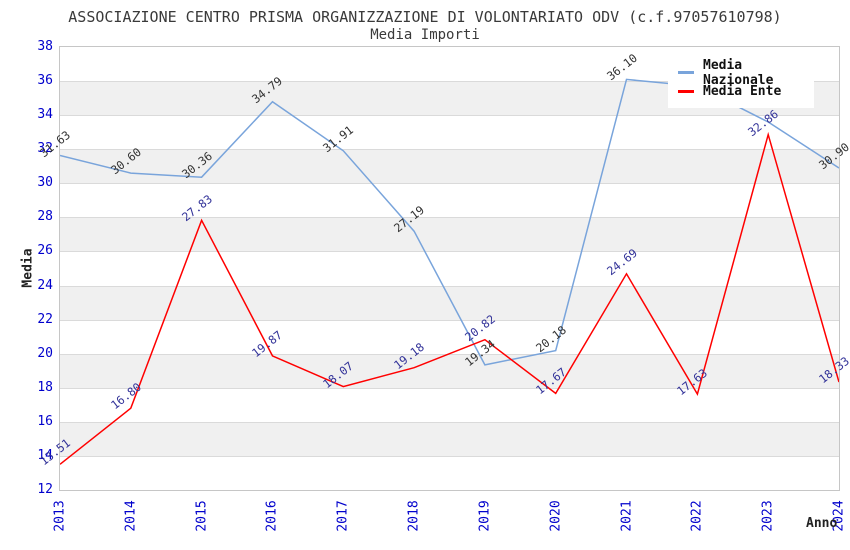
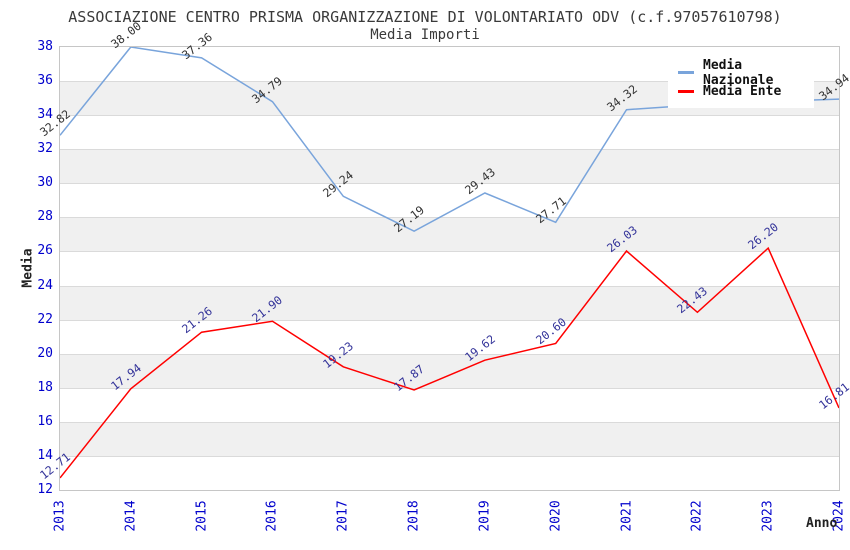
Media Nazionale/2013: 31.63 -> 32.82
Media Ente/2013: 13.51 -> 12.71
Media Nazionale/2014: 30.60 -> 38.00
Media Ente/2014: 16.80 -> 17.94
Media Nazionale/2015: 30.36 -> 37.36
Media Ente/2015: 27.83 -> 21.26
Media Ente/2016: 19.87 -> 21.90
Media Nazionale/2017: 31.91 -> 29.24
Media Ente/2017: 18.07 -> 19.23
Media Ente/2018: 19.18 -> 17.87
Media Nazionale/2019: 19.34 -> 29.43
Media Ente/2019: 20.82 -> 19.62
Media Nazionale/2020: 20.18 -> 27.71
Media Ente/2020: 17.67 -> 20.60
Media Nazionale/2021: 36.10 -> 34.32
Media Ente/2021: 24.69 -> 26.03
Media Nazionale/2022: 35.7 -> 34.6
Media Ente/2022: 17.63 -> 22.43
Media Nazionale/2023: 33.6 -> 34.8
Media Ente/2023: 32.86 -> 26.20
Media Nazionale/2024: 30.90 -> 34.94
Media Ente/2024: 18.33 -> 16.81
